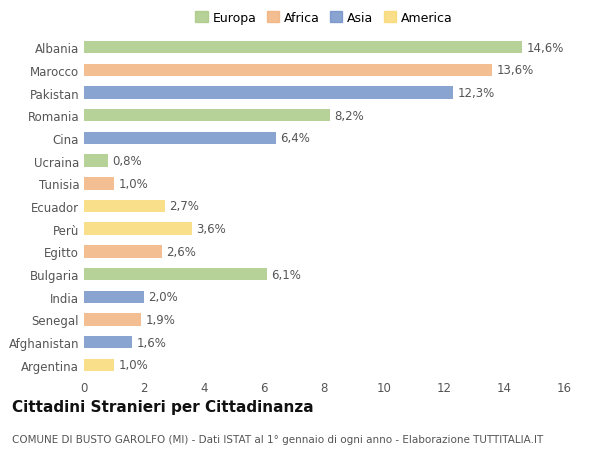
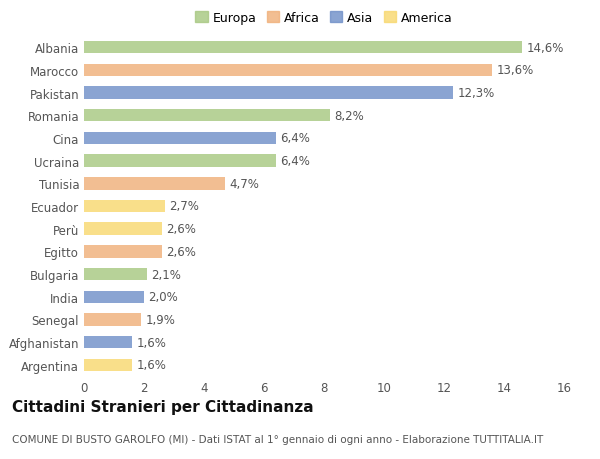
Ucraina: 0,8% -> 6,4%
Tunisia: 1,0% -> 4,7%
Perù: 3,6% -> 2,6%
Bulgaria: 6,1% -> 2,1%
Argentina: 1,0% -> 1,6%
